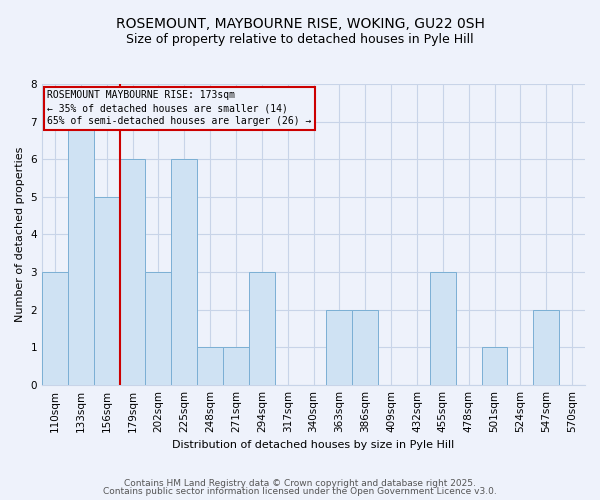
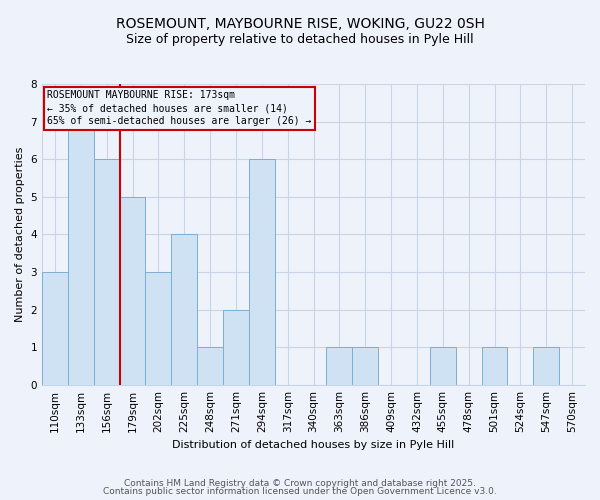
156sqm: 5 -> 6
179sqm: 6 -> 5
225sqm: 6 -> 4
271sqm: 1 -> 2
294sqm: 3 -> 6
363sqm: 2 -> 1
386sqm: 2 -> 1
455sqm: 3 -> 1
547sqm: 2 -> 1
